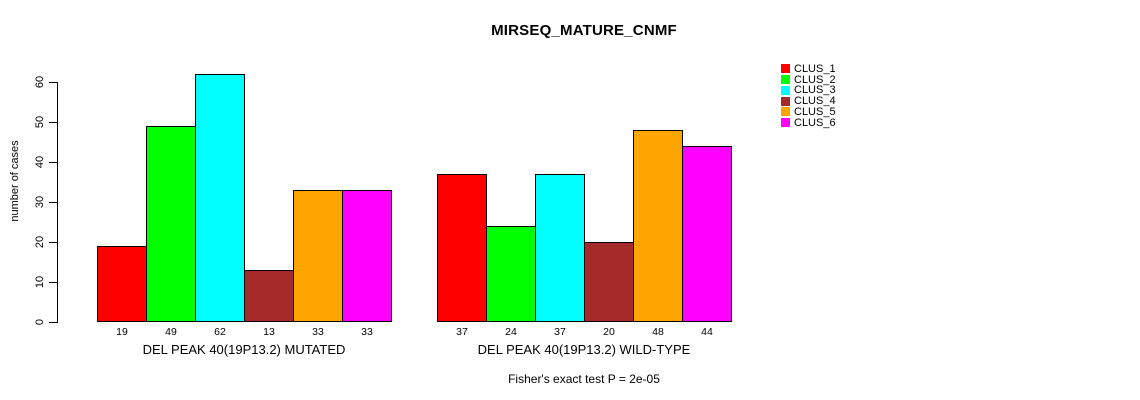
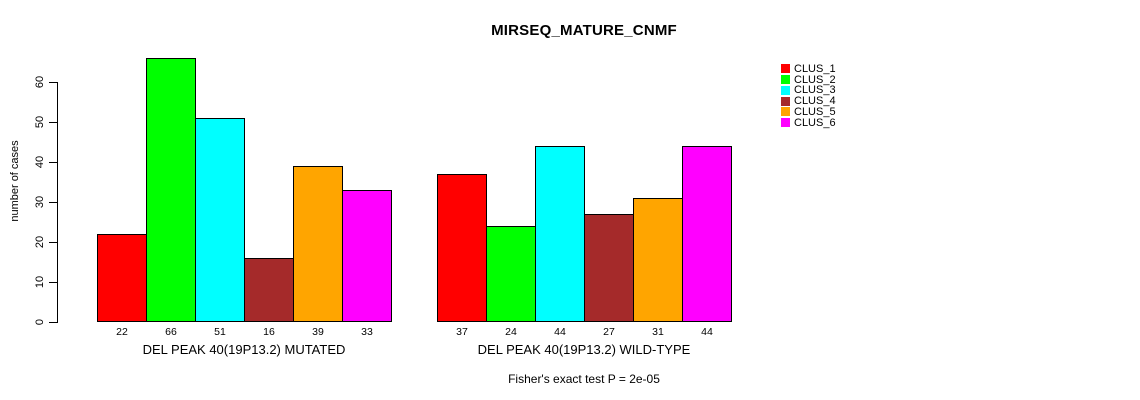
CLUS_1/DEL PEAK 40(19P13.2) MUTATED: 19 -> 22
CLUS_2/DEL PEAK 40(19P13.2) MUTATED: 49 -> 66
CLUS_3/DEL PEAK 40(19P13.2) MUTATED: 62 -> 51
CLUS_4/DEL PEAK 40(19P13.2) MUTATED: 13 -> 16
CLUS_5/DEL PEAK 40(19P13.2) MUTATED: 33 -> 39
CLUS_3/DEL PEAK 40(19P13.2) WILD-TYPE: 37 -> 44
CLUS_4/DEL PEAK 40(19P13.2) WILD-TYPE: 20 -> 27
CLUS_5/DEL PEAK 40(19P13.2) WILD-TYPE: 48 -> 31
